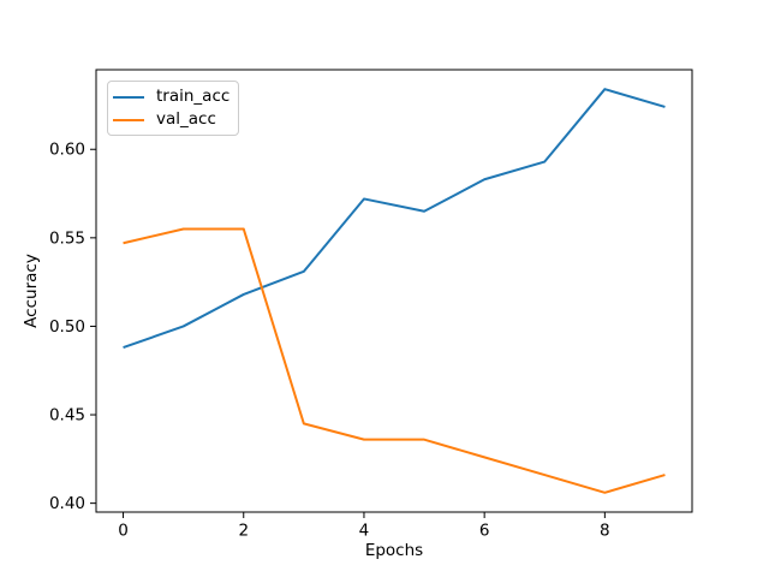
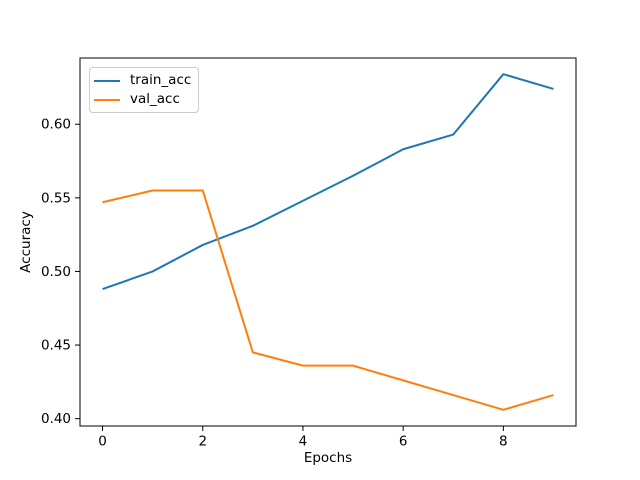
train_acc/4: 0.572 -> 0.548
